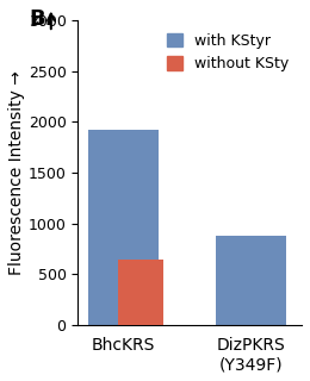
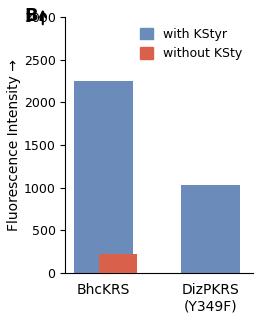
with KStyr/BhcKRS: 1920 -> 2250
without KSty/BhcKRS: 640 -> 220
with KStyr/DizPKRS (Y349F): 880 -> 1030
